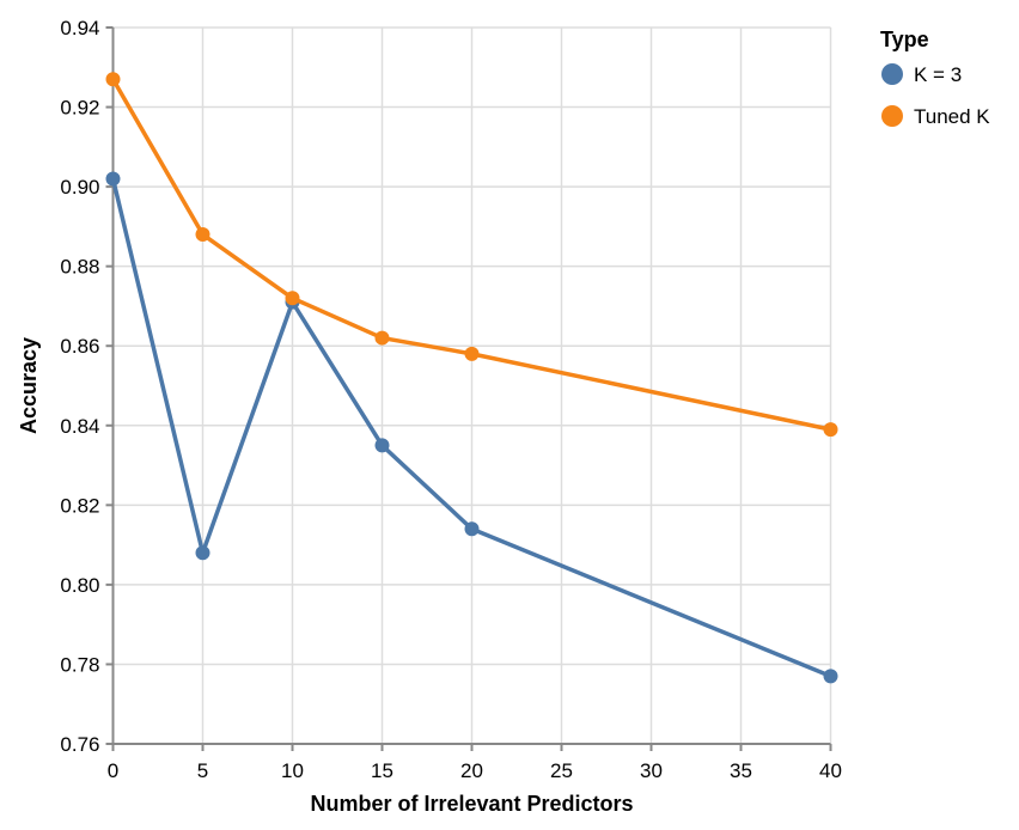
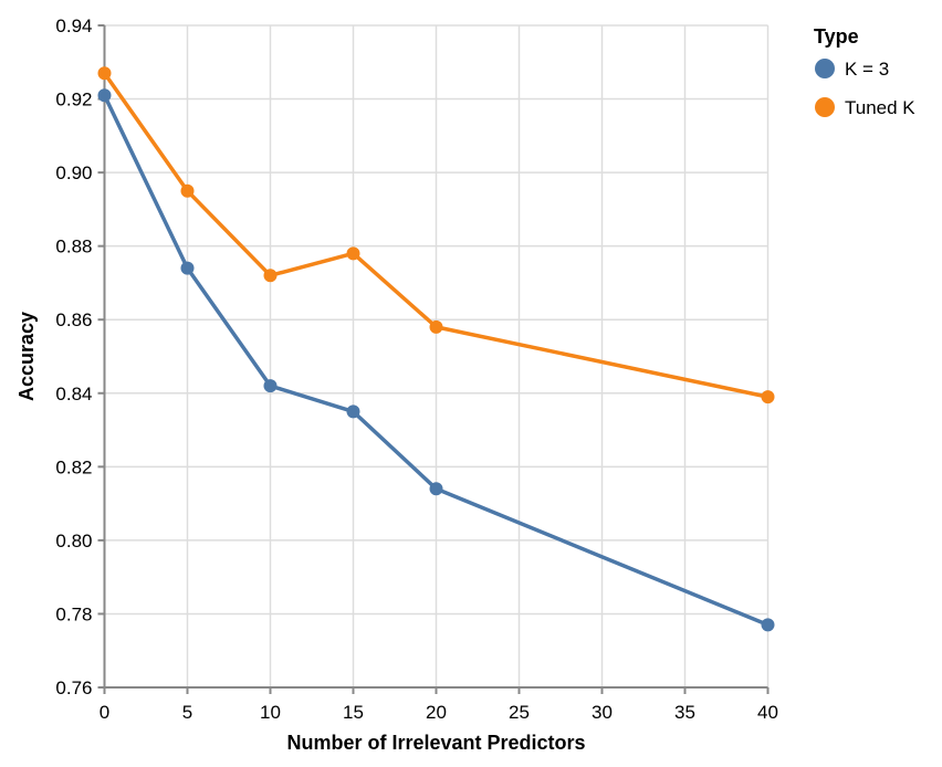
K = 3/0: 0.902 -> 0.921
K = 3/5: 0.808 -> 0.874
Tuned K/5: 0.888 -> 0.895
K = 3/10: 0.871 -> 0.842
Tuned K/15: 0.862 -> 0.878
